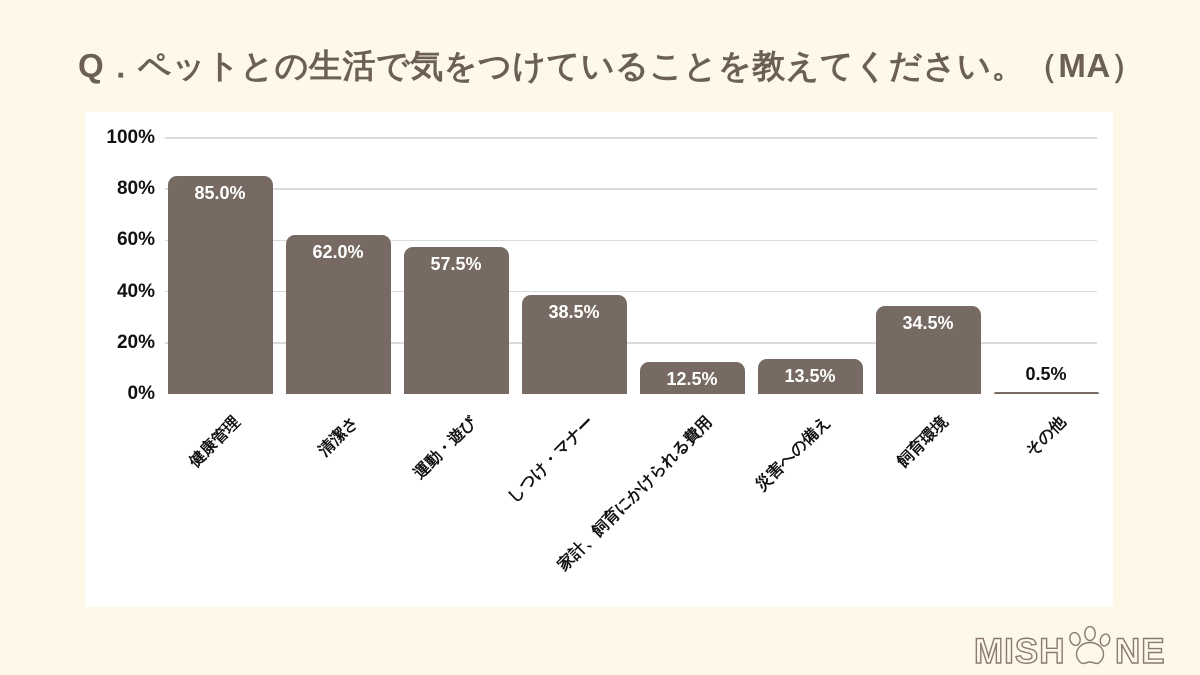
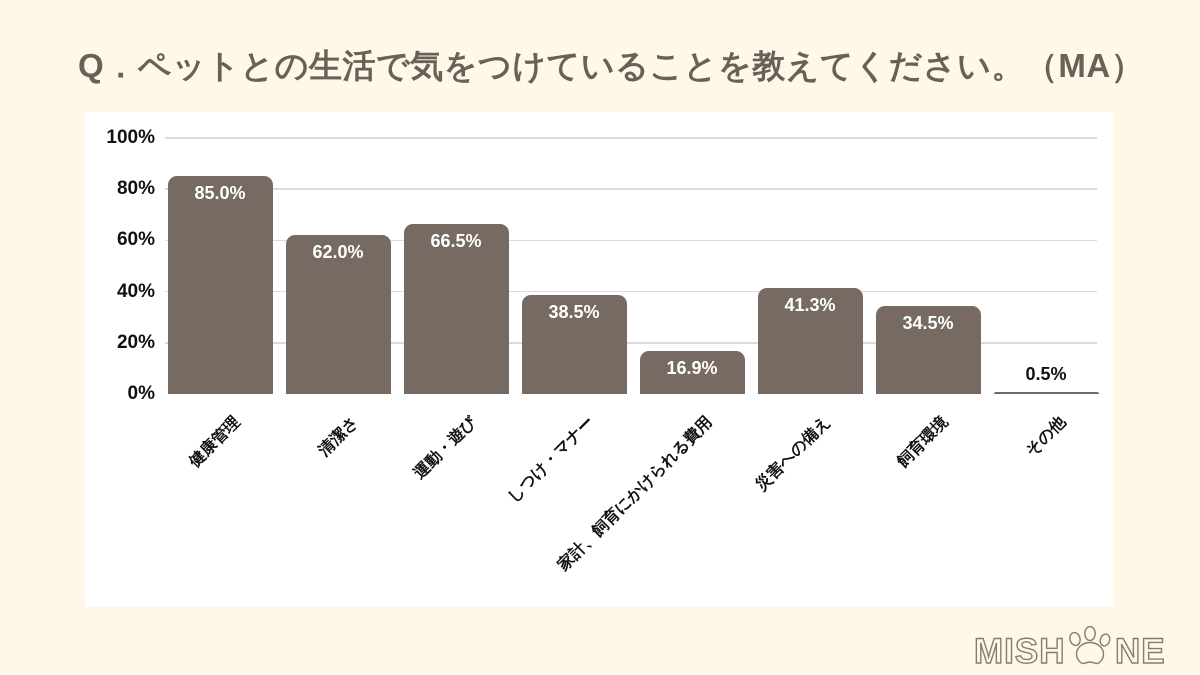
運動・遊び: 57.5% -> 66.5%
家計、飼育にかけられる費用: 12.5% -> 16.9%
災害への備え: 13.5% -> 41.3%
